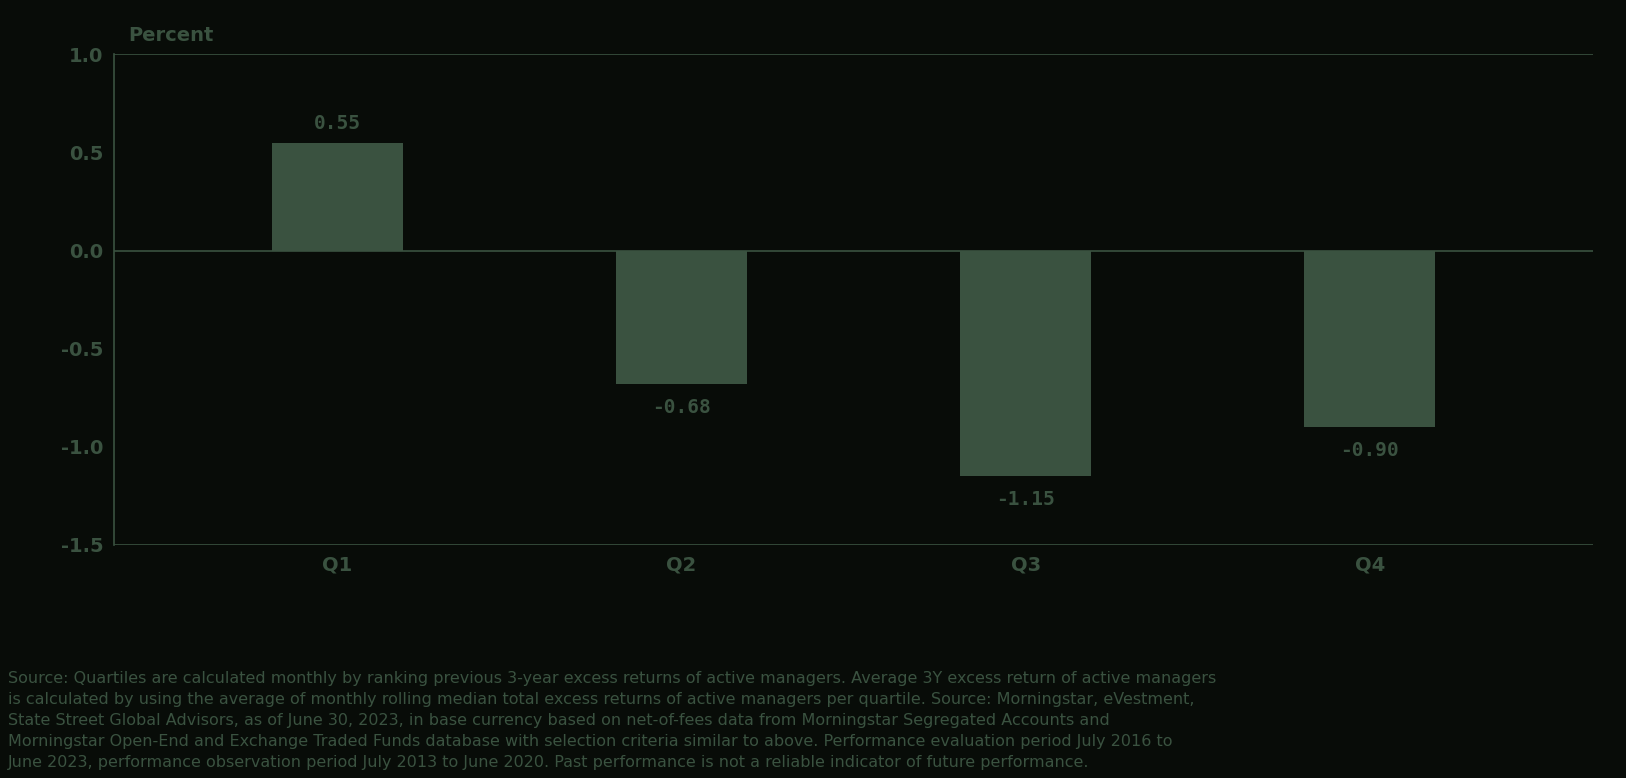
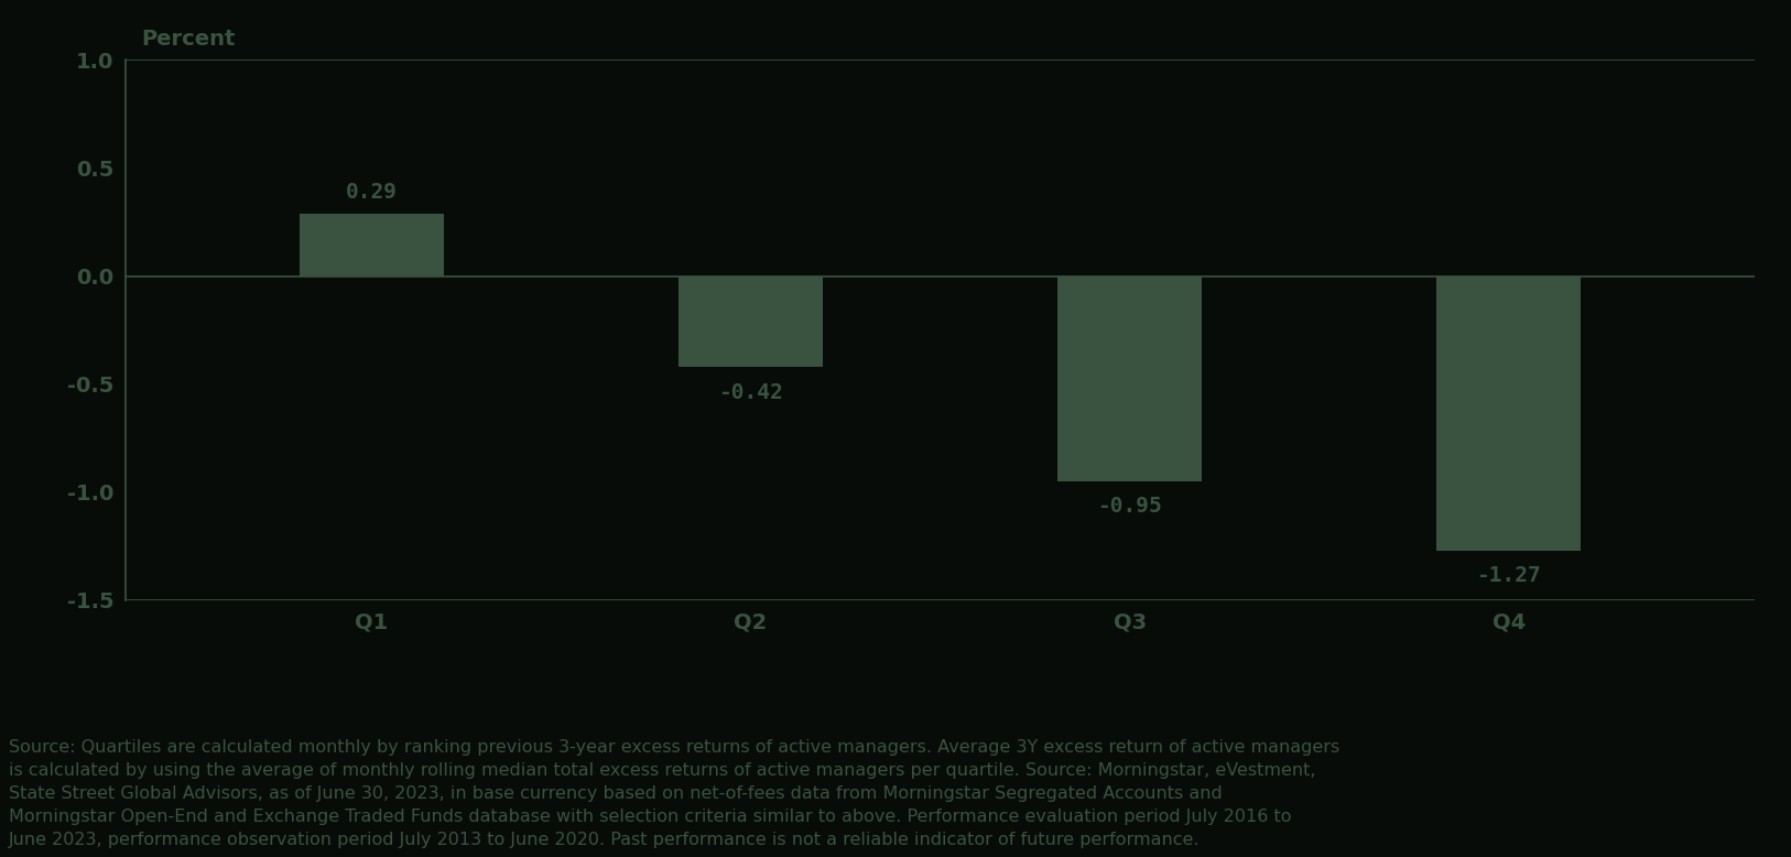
Q1: 0.55 -> 0.29
Q2: -0.68 -> -0.42
Q3: -1.15 -> -0.95
Q4: -0.90 -> -1.27
